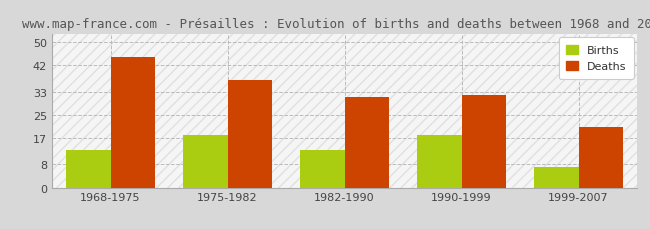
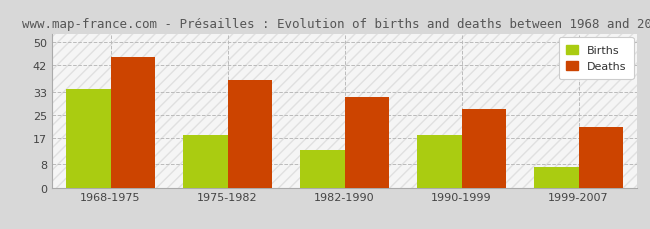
Births/1968-1975: 13 -> 34
Deaths/1990-1999: 32 -> 27
